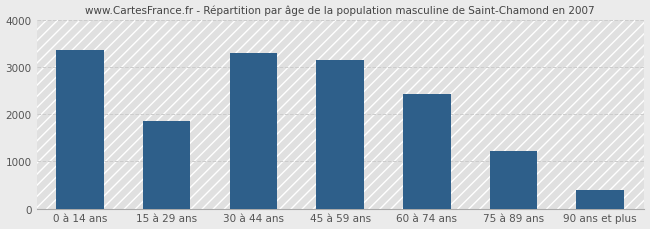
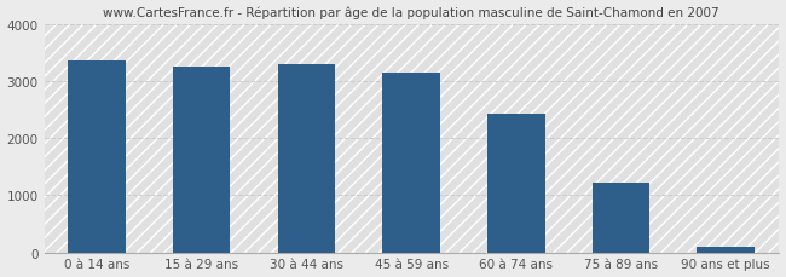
15 à 29 ans: 1850 -> 3260
90 ans et plus: 400 -> 100
